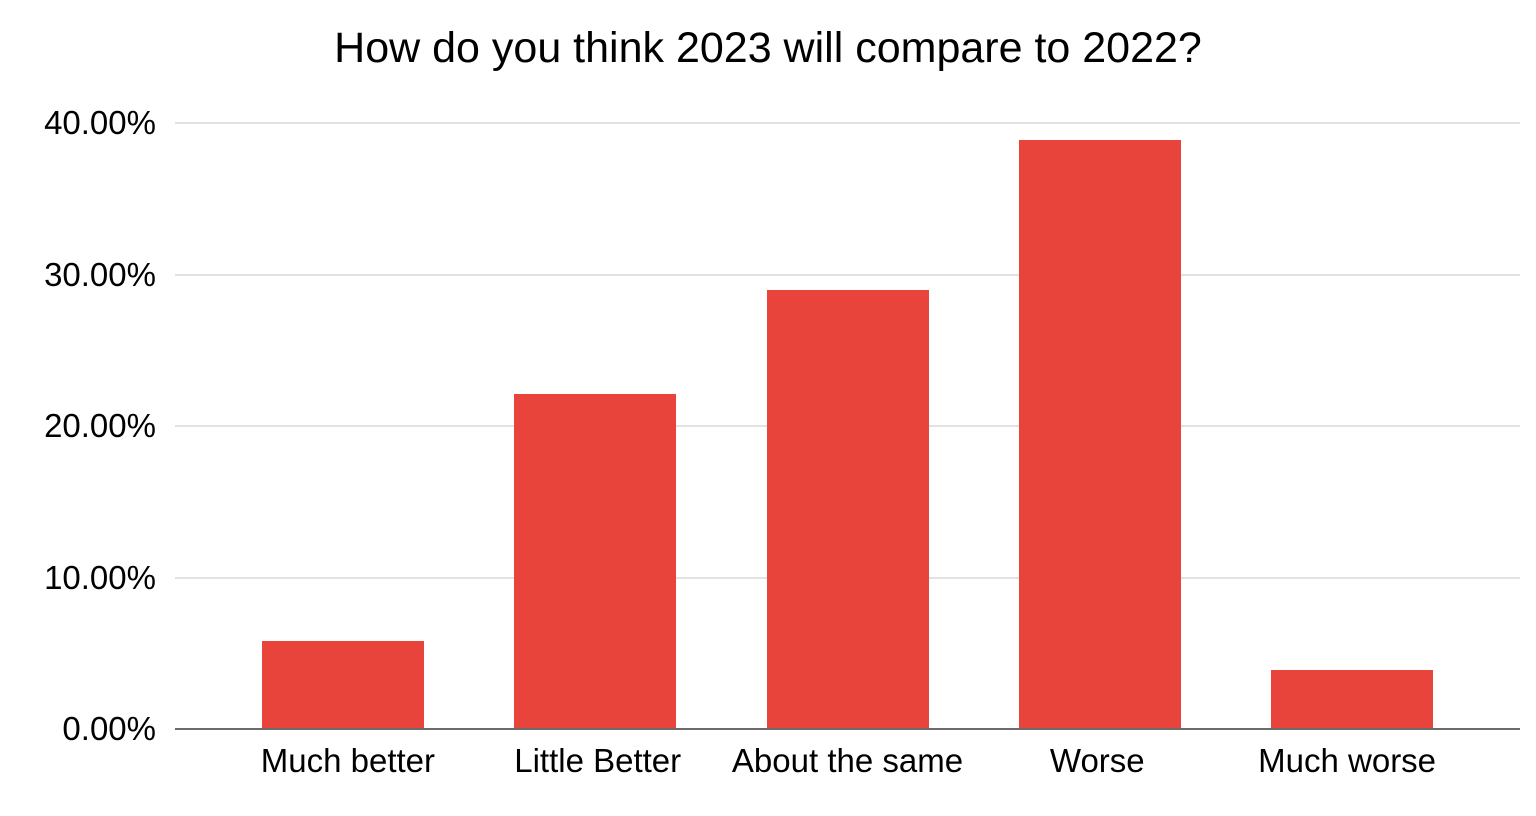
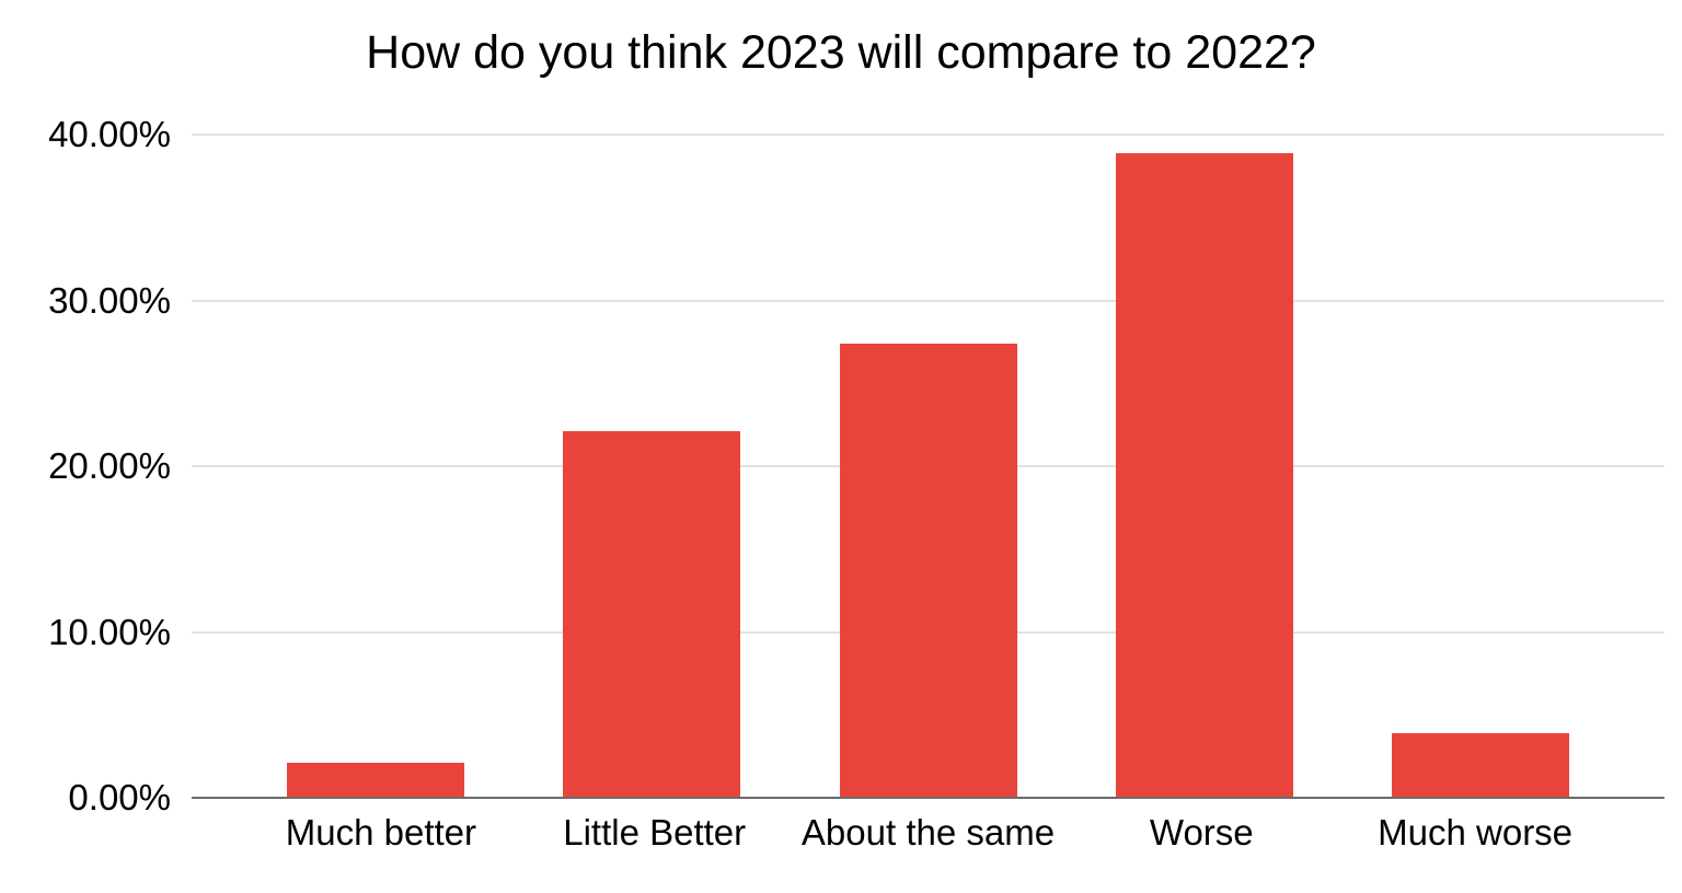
Much better: 5.8% -> 2.1%
About the same: 29.0% -> 27.4%
